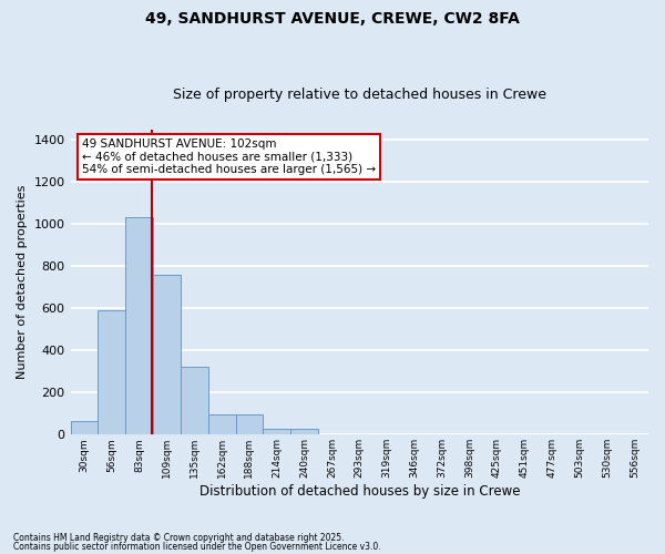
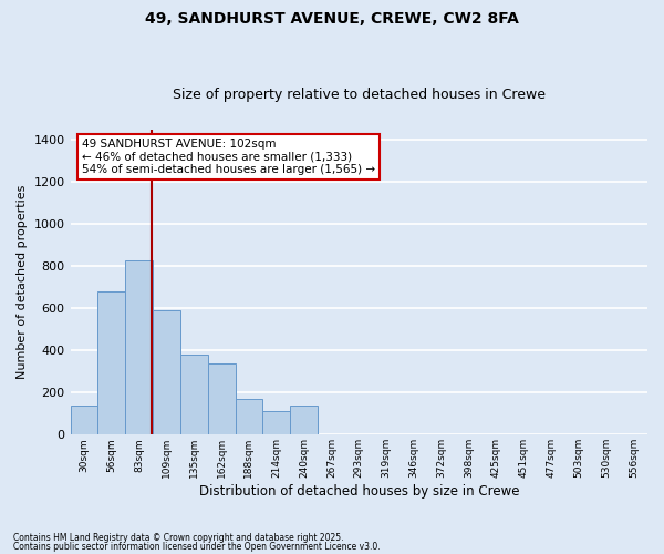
30sqm: 60 -> 140
56sqm: 590 -> 680
83sqm: 1040 -> 830
109sqm: 760 -> 590
135sqm: 320 -> 380
162sqm: 100 -> 340
188sqm: 100 -> 170
214sqm: 30 -> 110
240sqm: 30 -> 140
